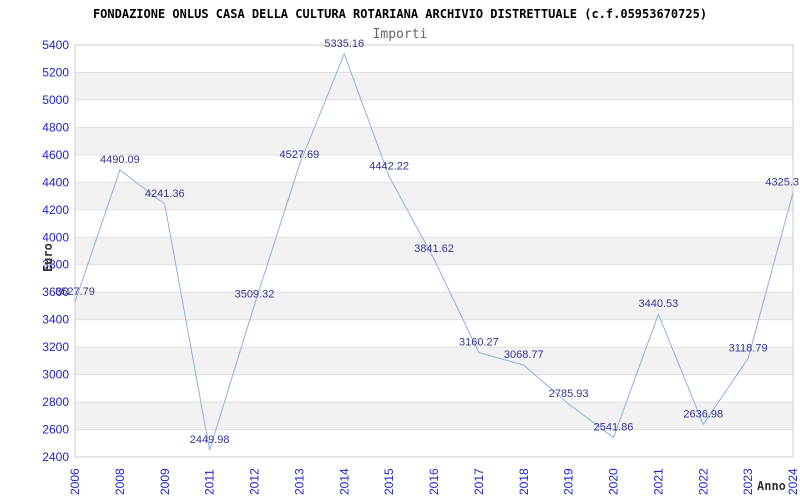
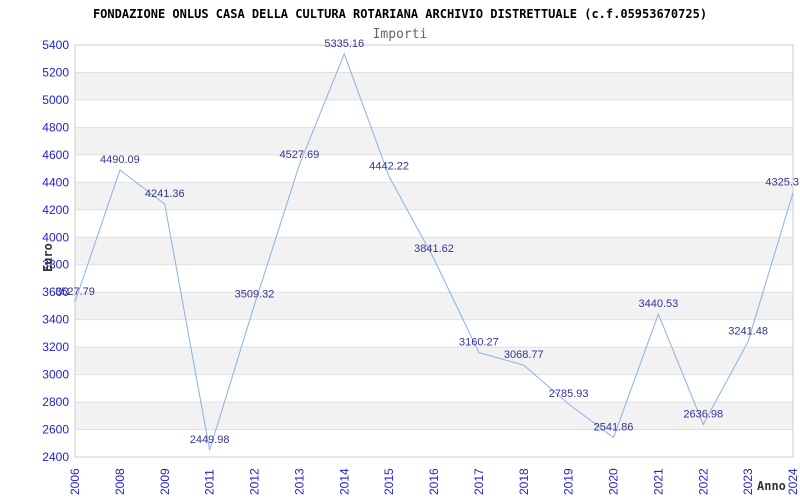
2023: 3118.79 -> 3241.48
